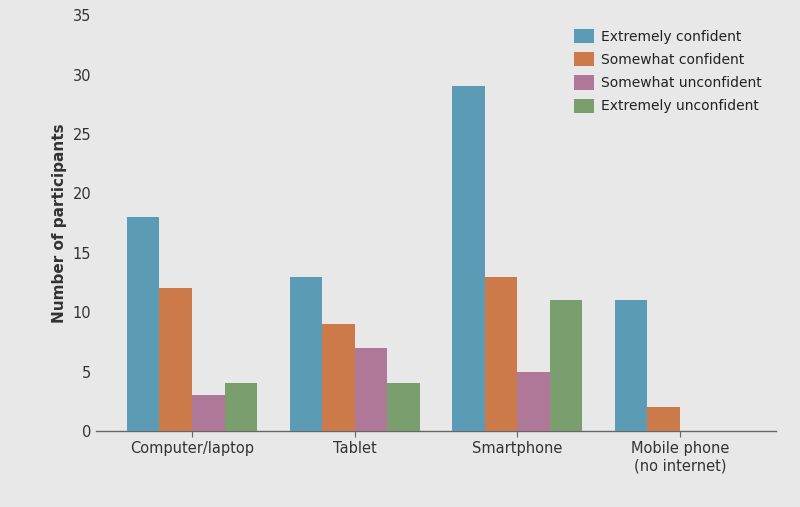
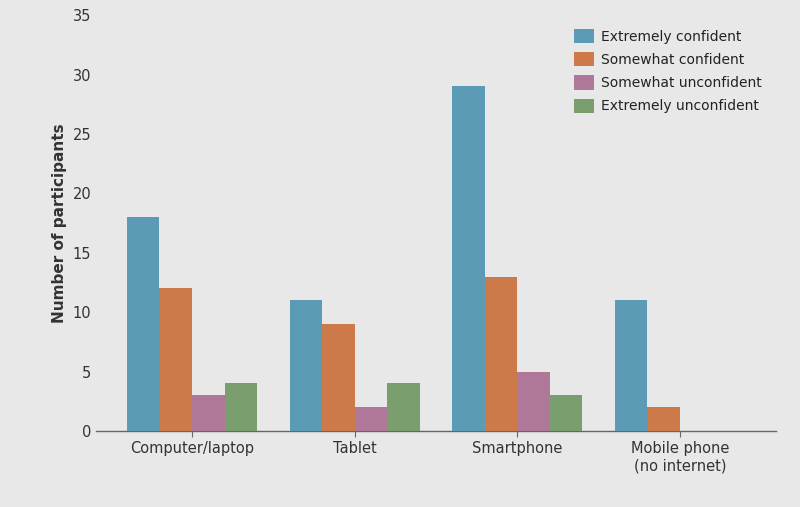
Extremely confident/Tablet: 13 -> 11
Somewhat unconfident/Tablet: 7 -> 2
Extremely unconfident/Smartphone: 11 -> 3
